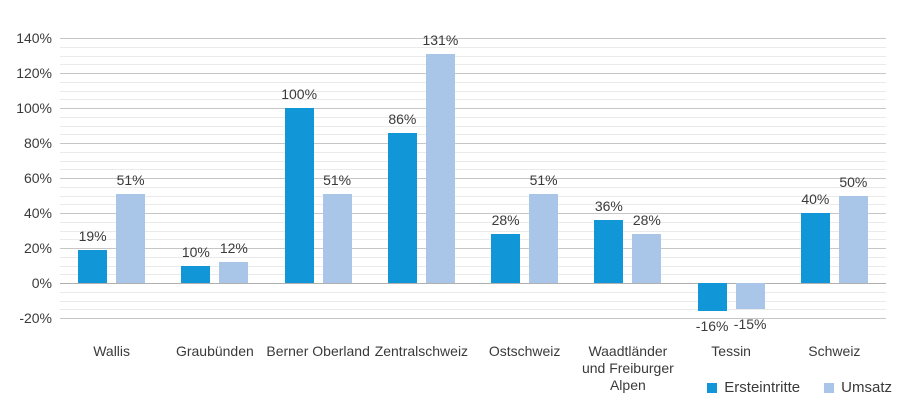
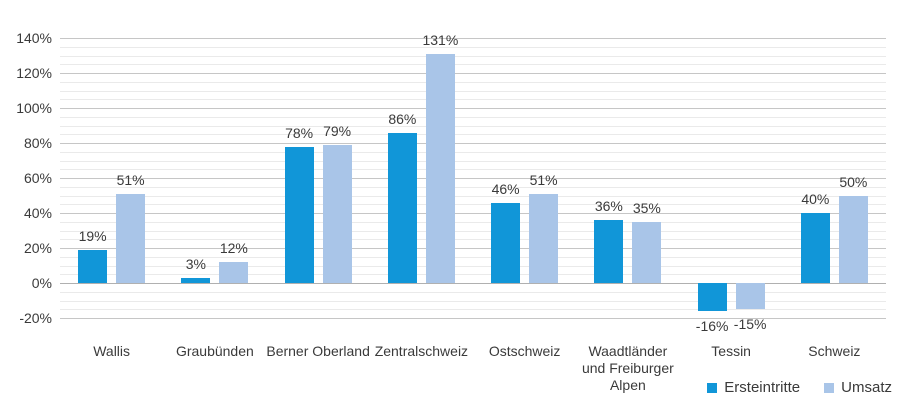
Ersteintritte/Graubünden: 10% -> 3%
Ersteintritte/Berner Oberland: 100% -> 78%
Umsatz/Berner Oberland: 51% -> 79%
Ersteintritte/Ostschweiz: 28% -> 46%
Umsatz/Waadtländer und Freiburger Alpen: 28% -> 35%
